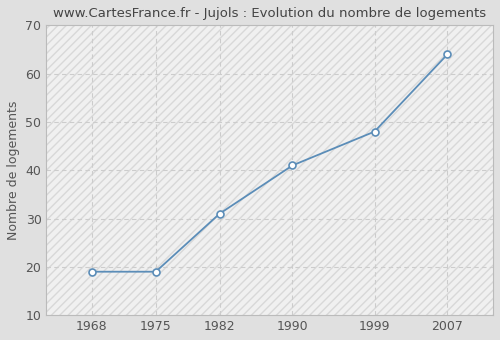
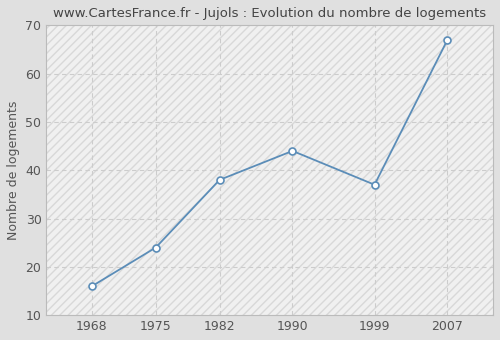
1968: 19 -> 16
1975: 19 -> 24
1982: 31 -> 38
1990: 41 -> 44
1999: 48 -> 37
2007: 64 -> 67
